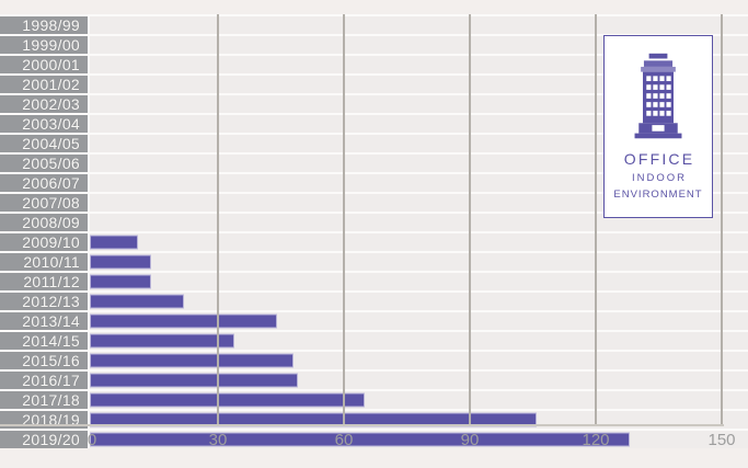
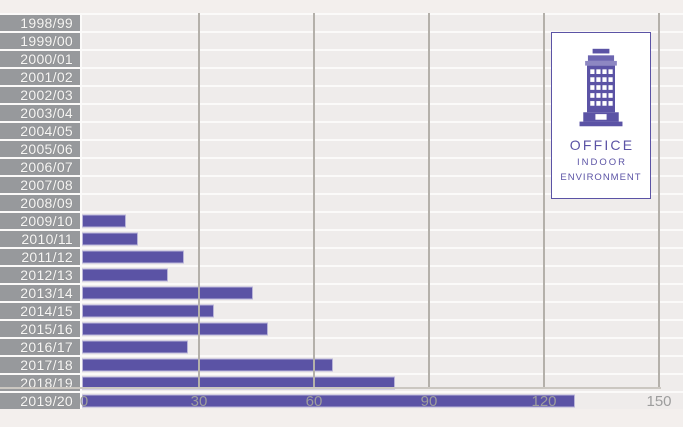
2011/12: 14 -> 26
2016/17: 49 -> 27
2018/19: 106 -> 81
